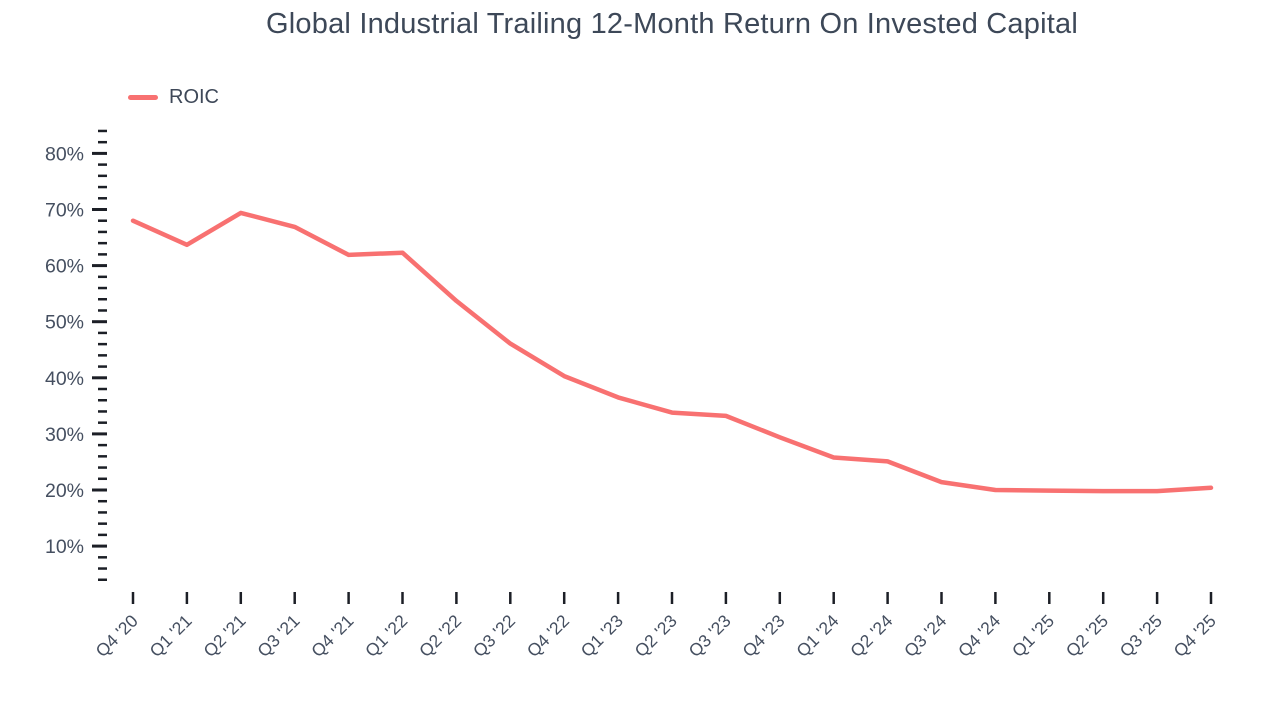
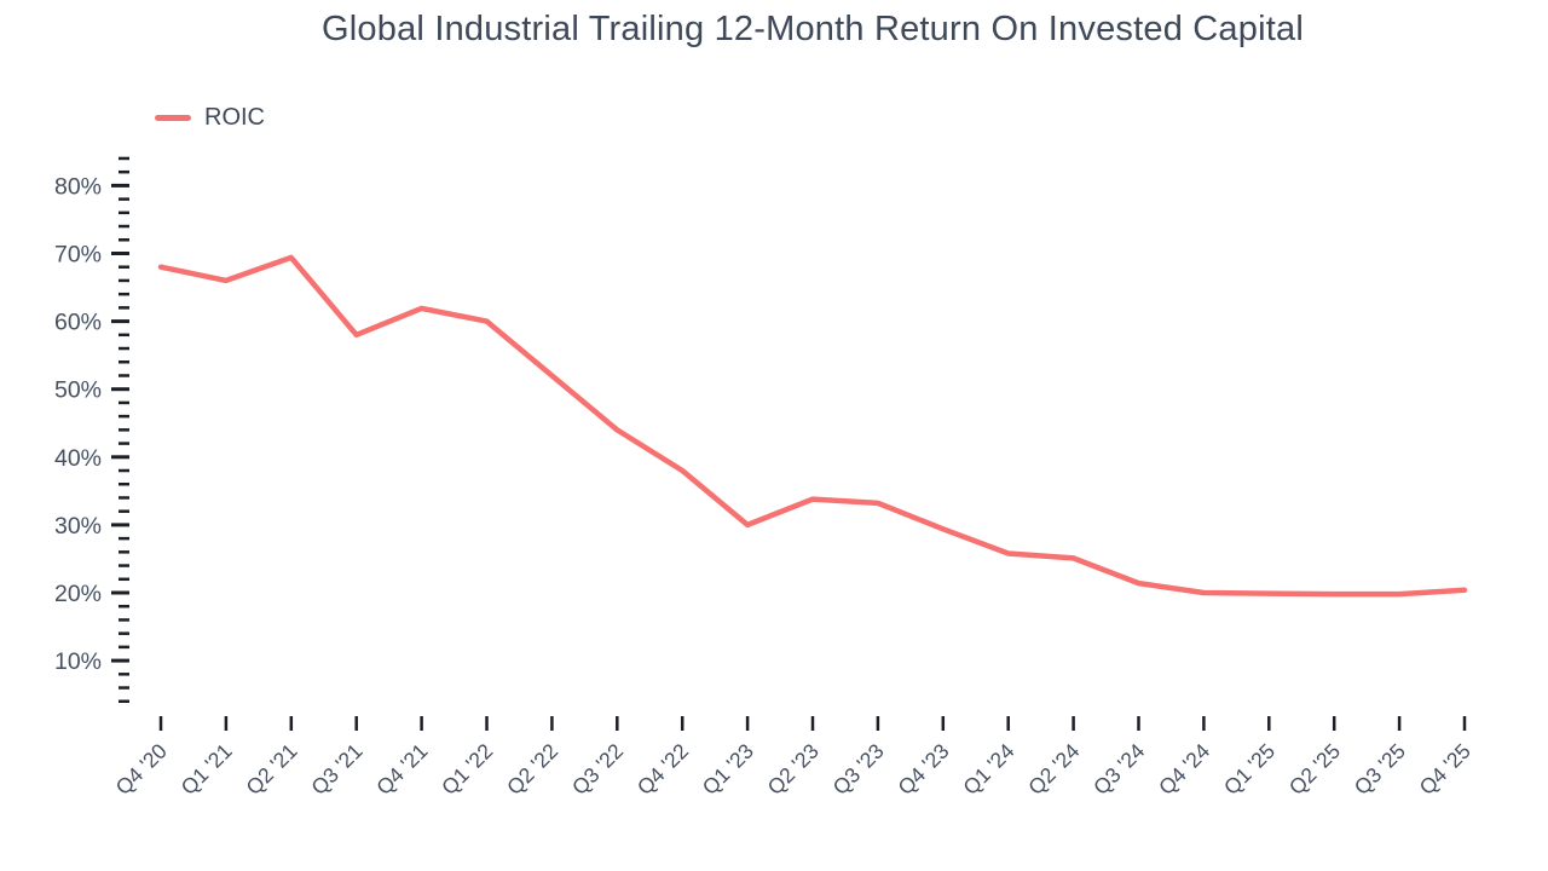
Q1 '21: 64% -> 66%
Q3 '21: 67% -> 58%
Q1 '22: 62% -> 60%
Q2 '22: 54% -> 52%
Q3 '22: 46% -> 44%
Q4 '22: 40% -> 38%
Q1 '23: 36% -> 30%
